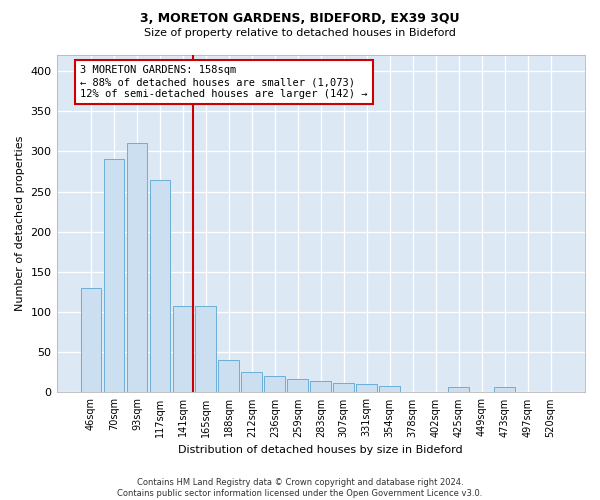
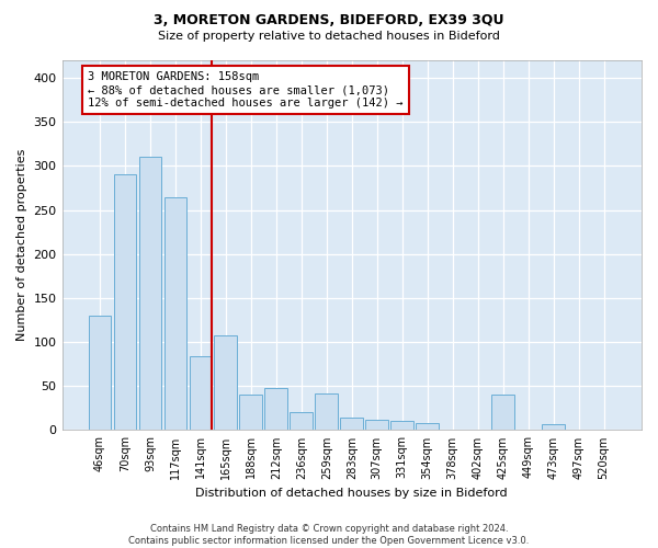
141sqm: 108 -> 84
212sqm: 25 -> 48
259sqm: 17 -> 42
425sqm: 7 -> 40
